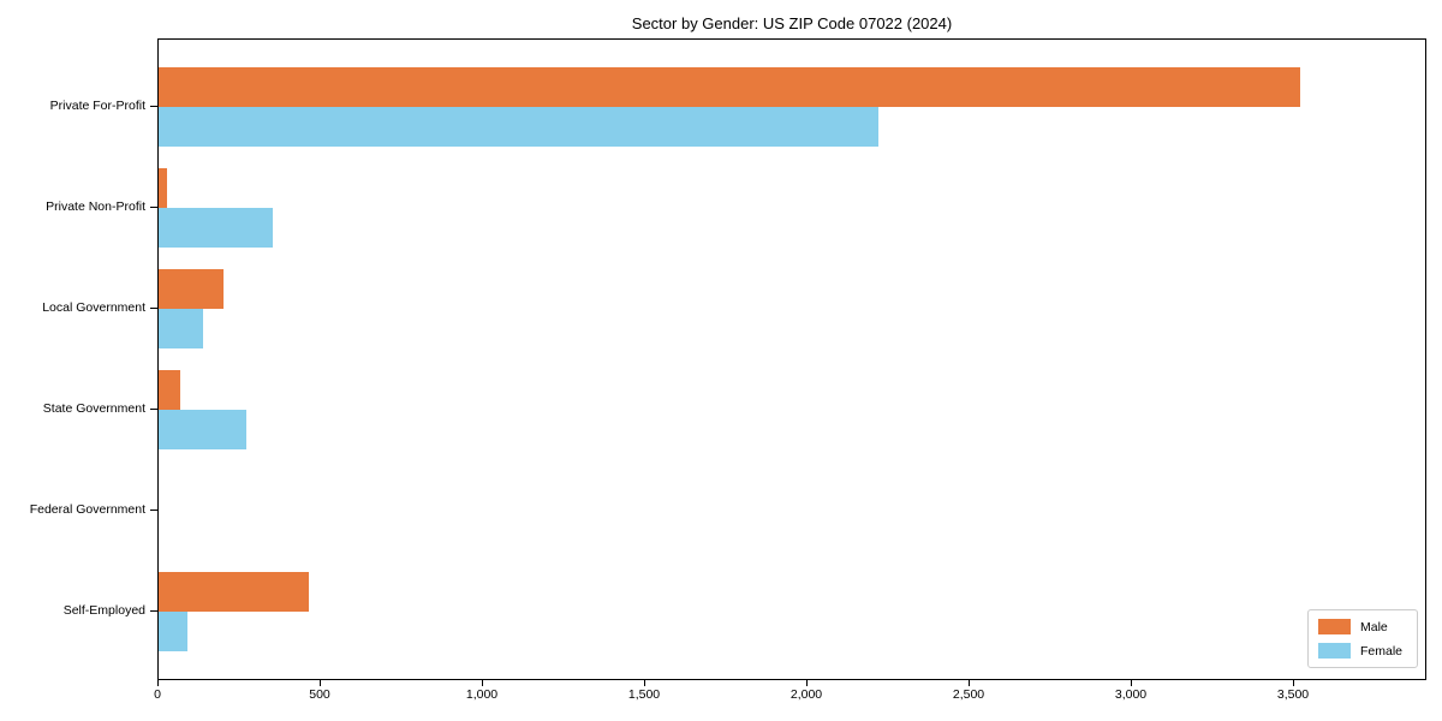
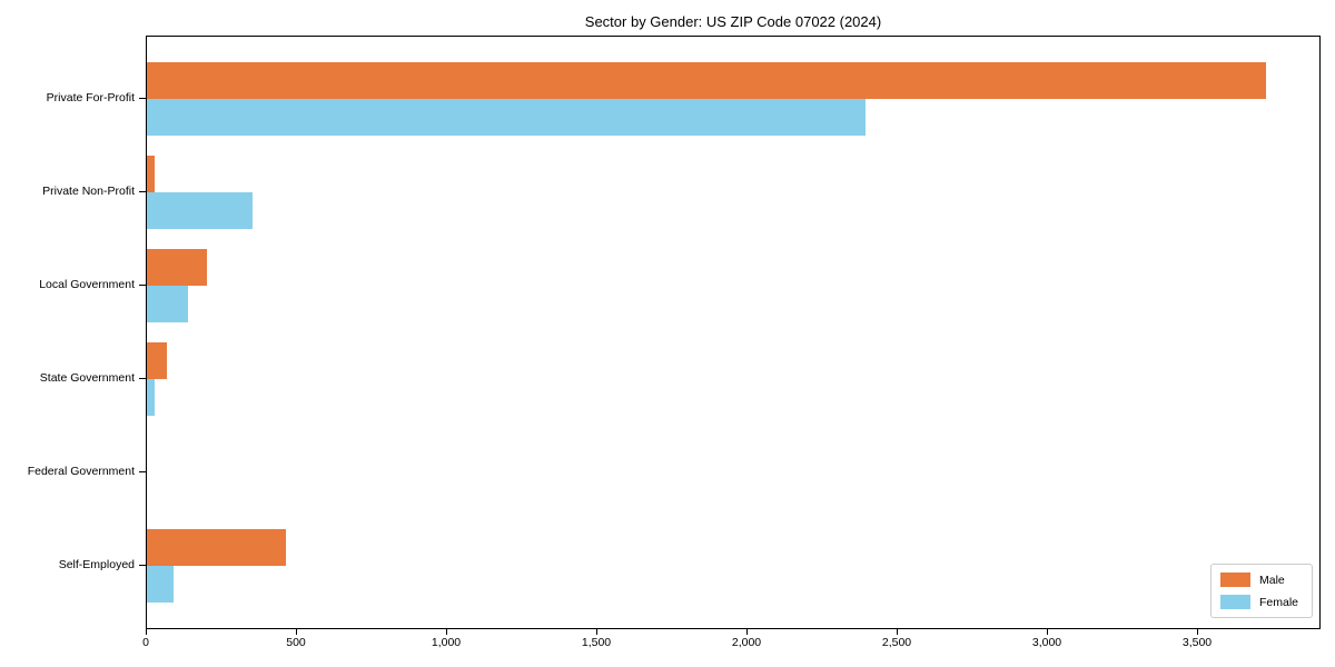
Male/Private For-Profit: 3520 -> 3720
Female/Private For-Profit: 2220 -> 2390
Female/State Government: 270 -> 20
